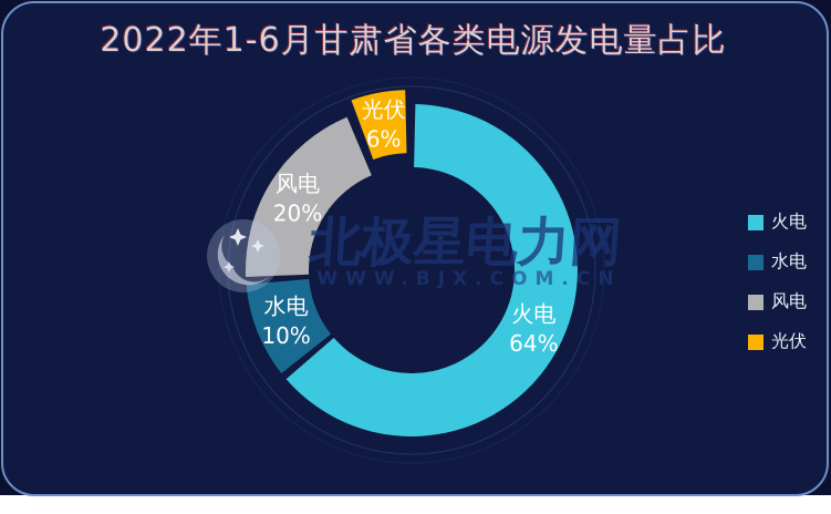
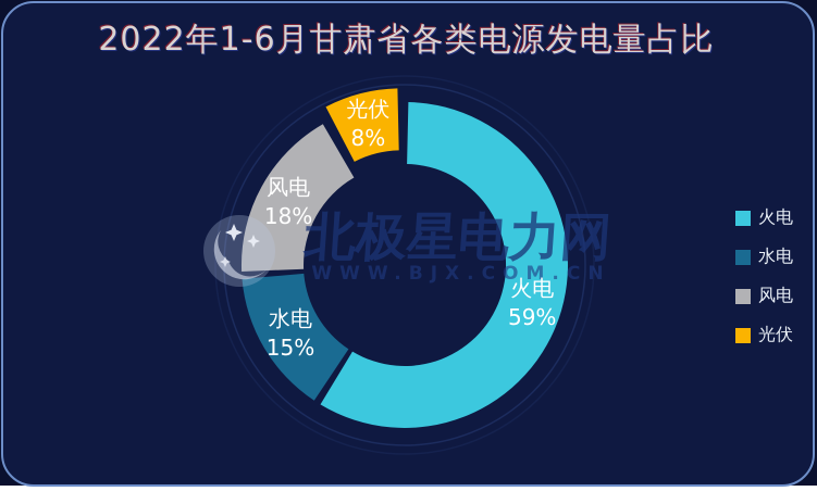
火电: 64% -> 59%
水电: 10% -> 15%
风电: 20% -> 18%
光伏: 6% -> 8%
